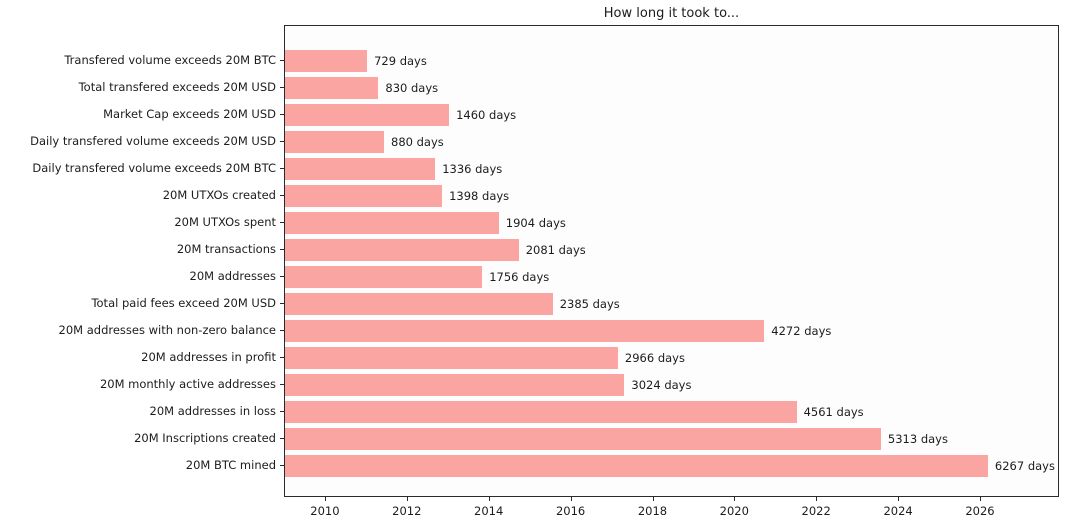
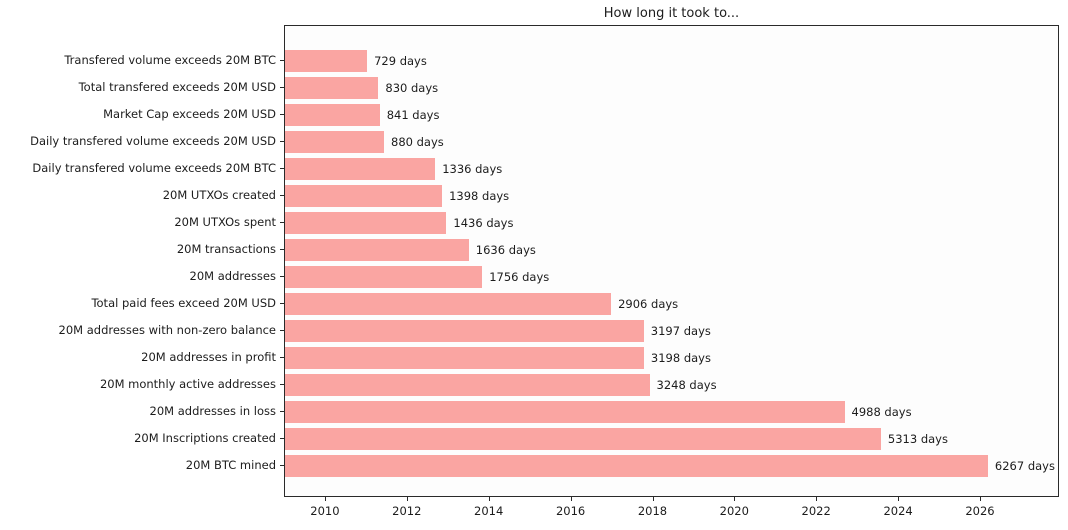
Market Cap exceeds 20M USD: 1460 -> 841
20M UTXOs spent: 1904 -> 1436
20M transactions: 2081 -> 1636
Total paid fees exceed 20M USD: 2385 -> 2906
20M addresses with non-zero balance: 4272 -> 3197
20M addresses in profit: 2966 -> 3198
20M monthly active addresses: 3024 -> 3248
20M addresses in loss: 4561 -> 4988
